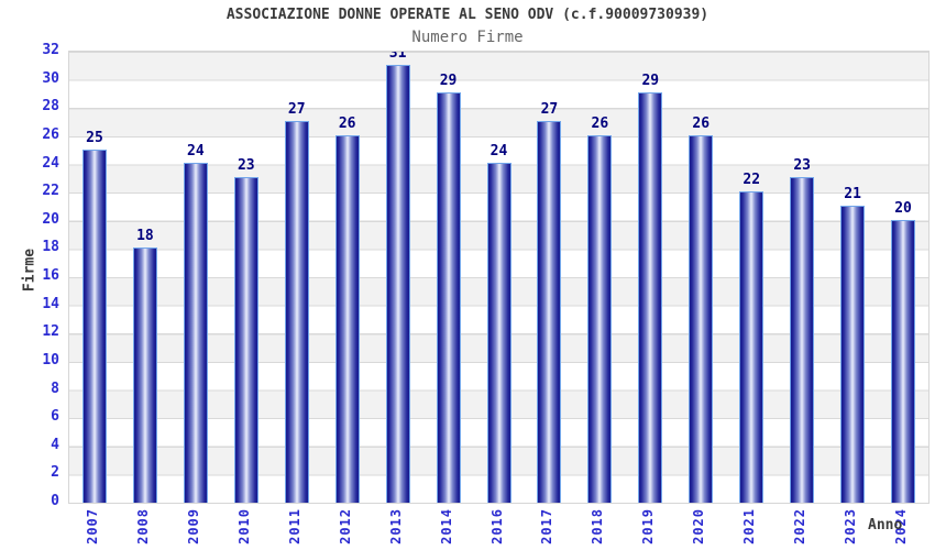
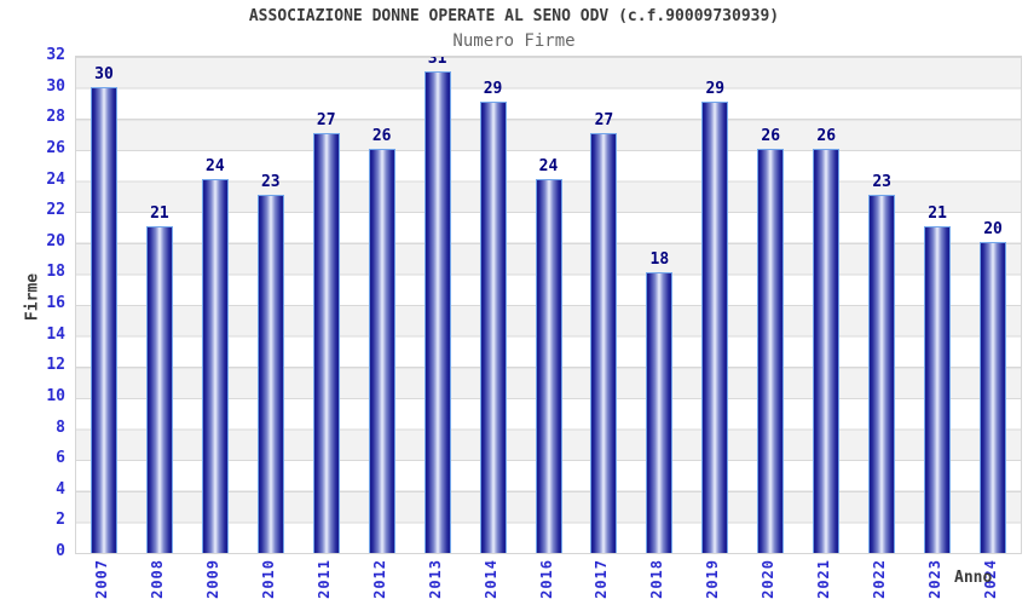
2007: 25 -> 30
2008: 18 -> 21
2018: 26 -> 18
2021: 22 -> 26
